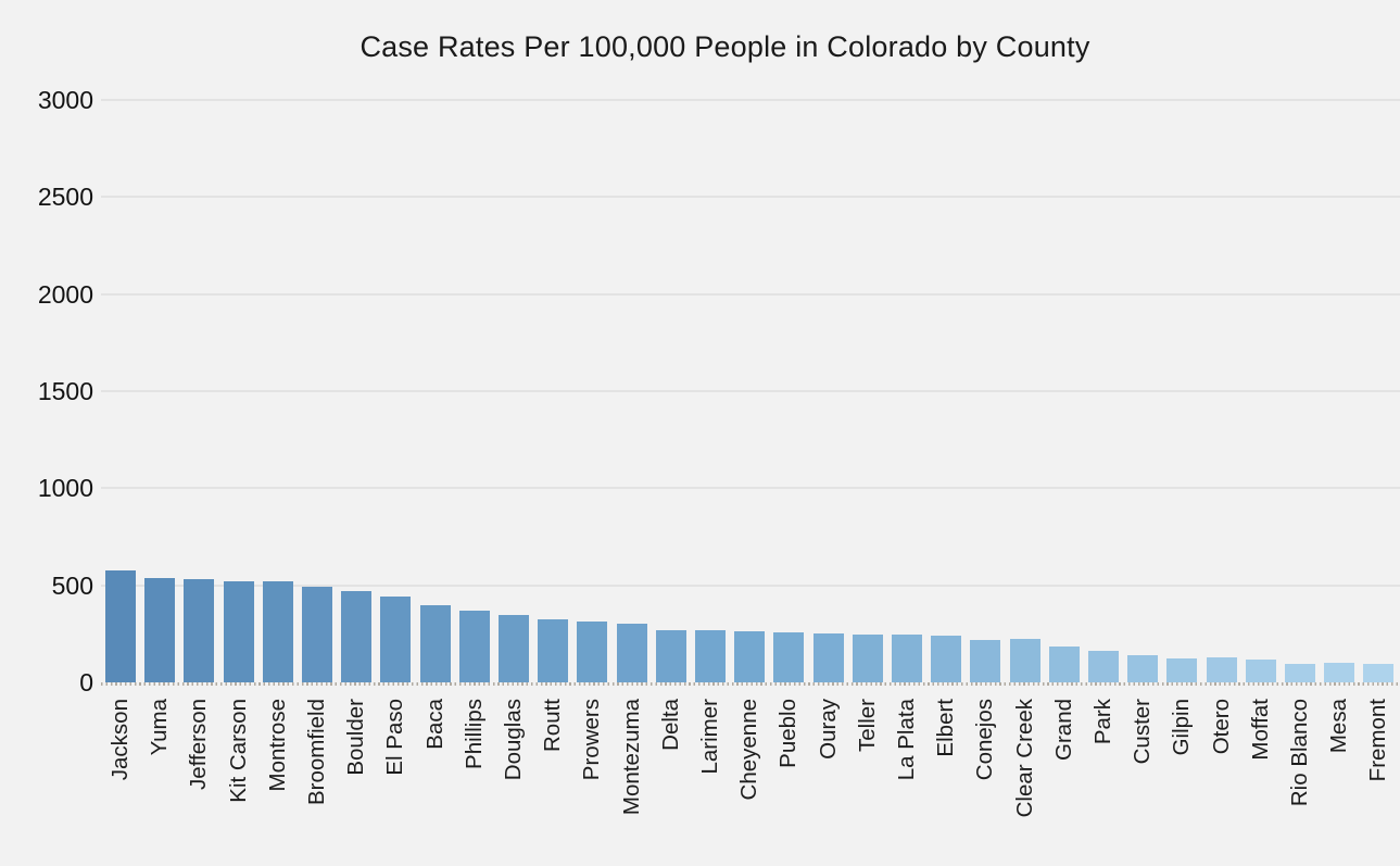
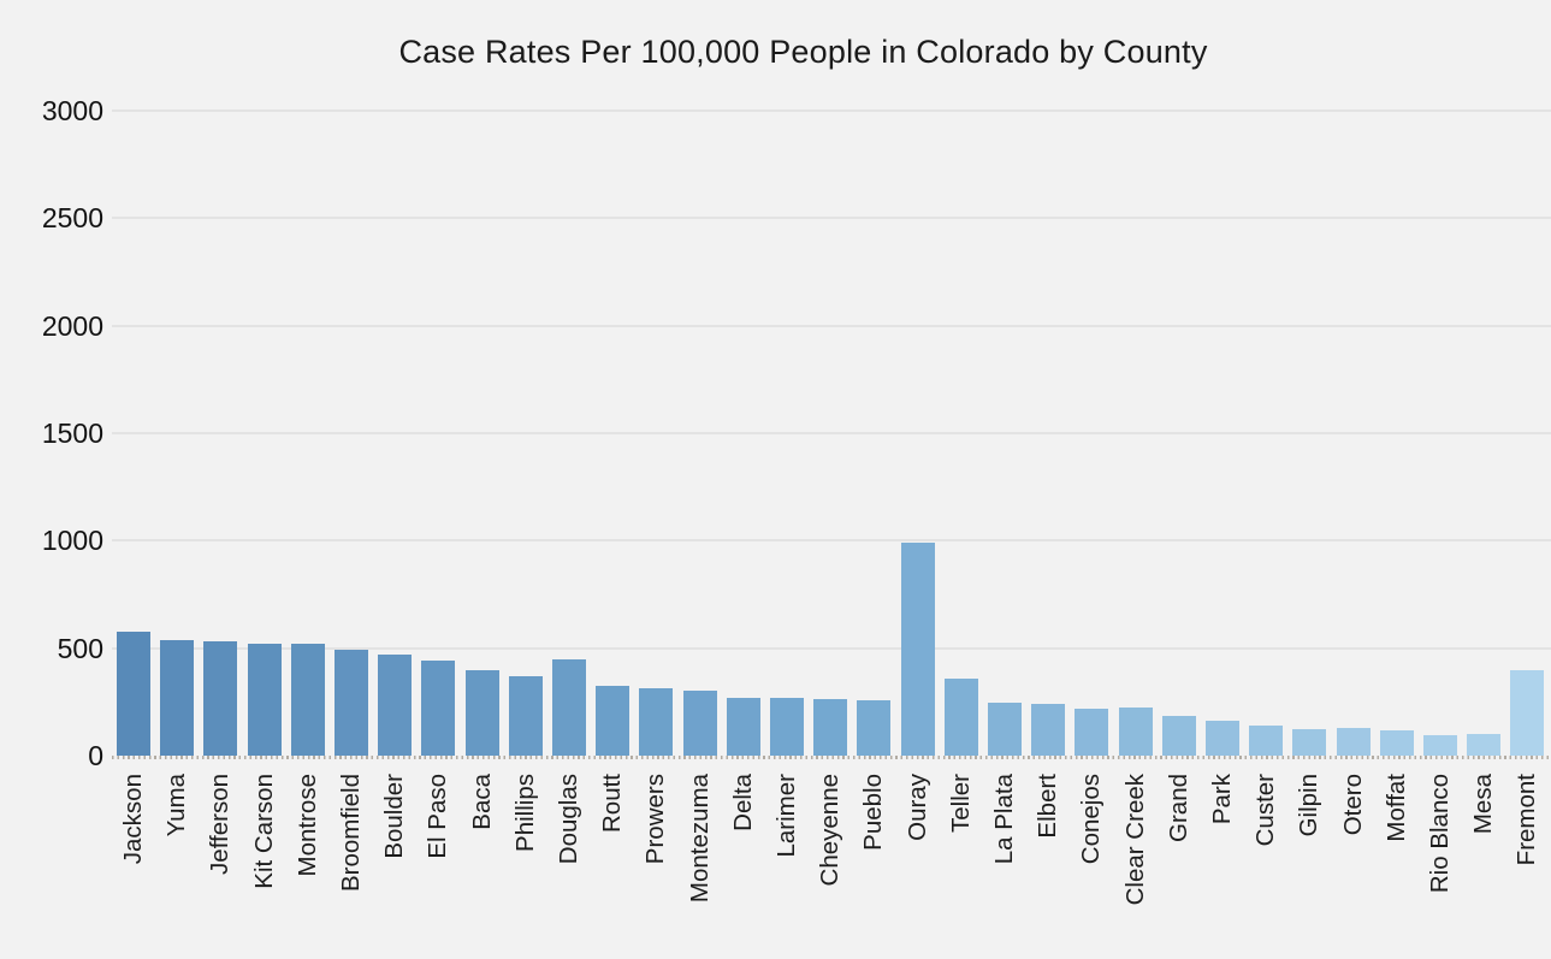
Douglas: 350 -> 450
Ouray: 250 -> 990
Teller: 240 -> 360
Fremont: 100 -> 400
